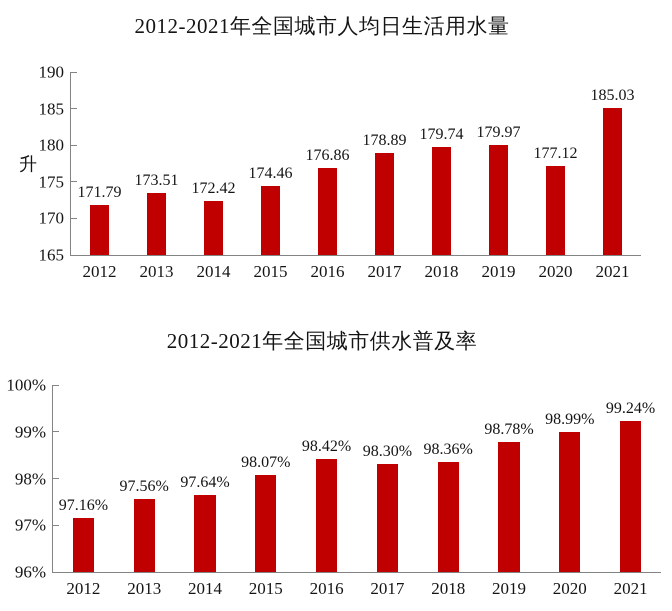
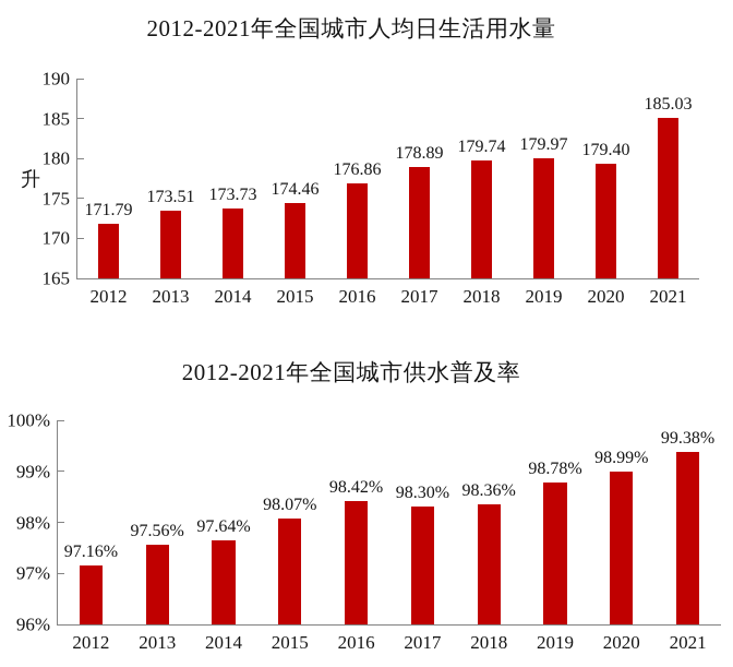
2012-2021年全国城市人均日生活用水量/2014: 172.42 -> 173.73
2012-2021年全国城市人均日生活用水量/2020: 177.12 -> 179.40
2012-2021年全国城市供水普及率/2021: 99.24% -> 99.38%
